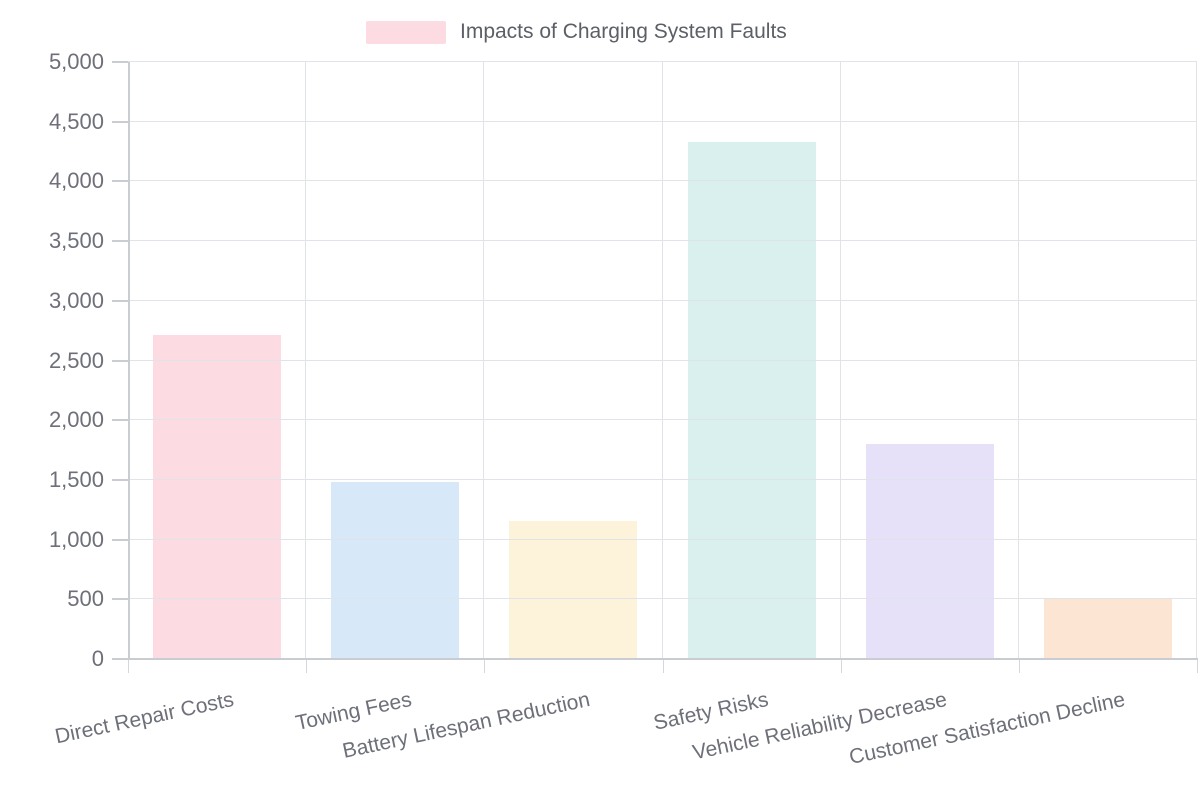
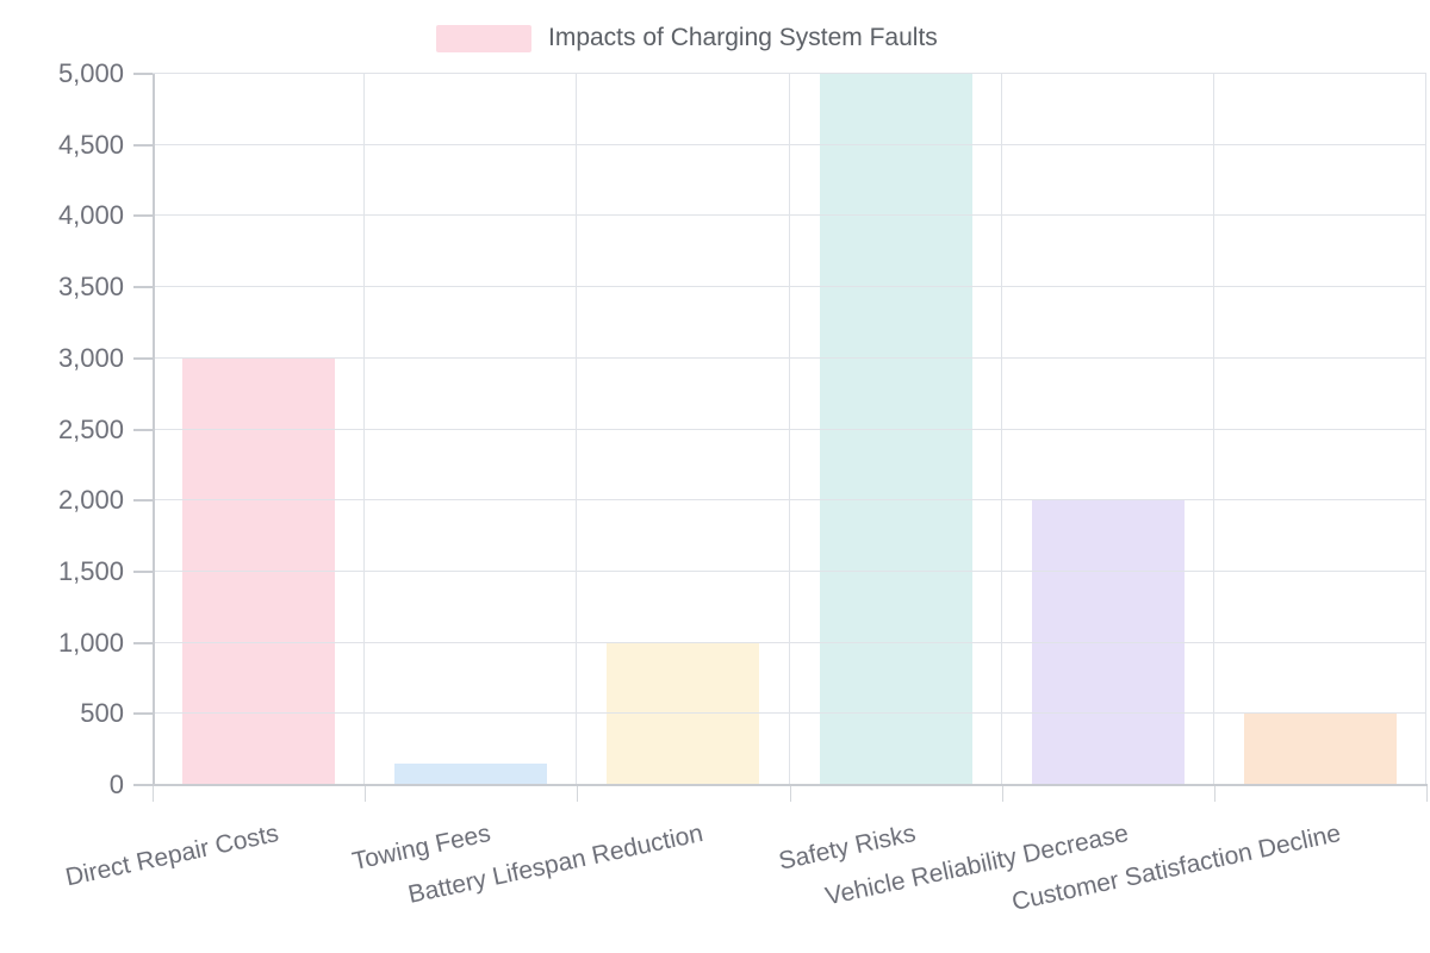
Direct Repair Costs: 2710 -> 3000
Towing Fees: 1480 -> 150
Battery Lifespan Reduction: 1160 -> 1000
Safety Risks: 4330 -> 5000
Vehicle Reliability Decrease: 1800 -> 2000
